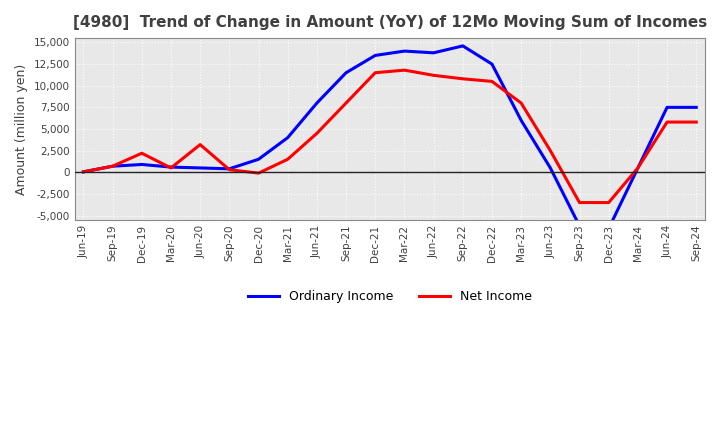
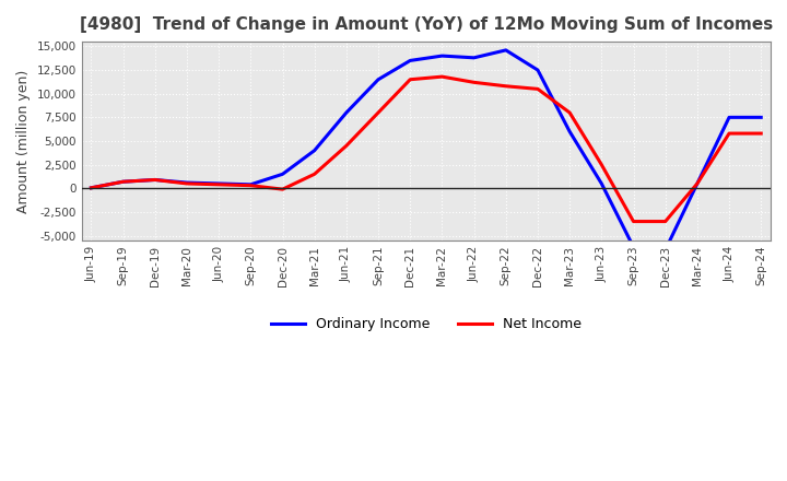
Net Income/Dec-19: 2,200 -> 900
Net Income/Jun-20: 3,200 -> 400
